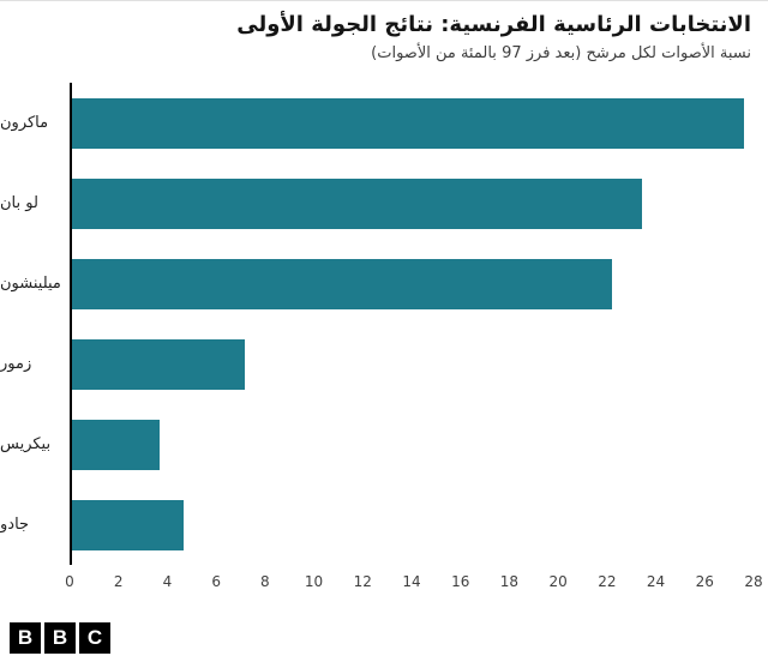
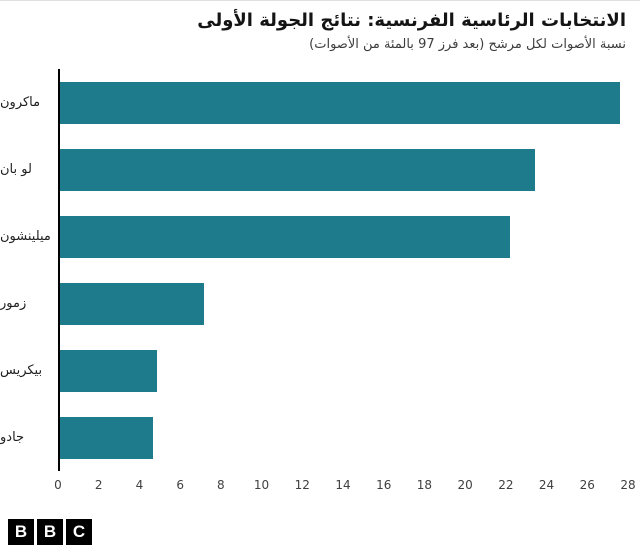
بيكريس: 3.6 -> 4.8
